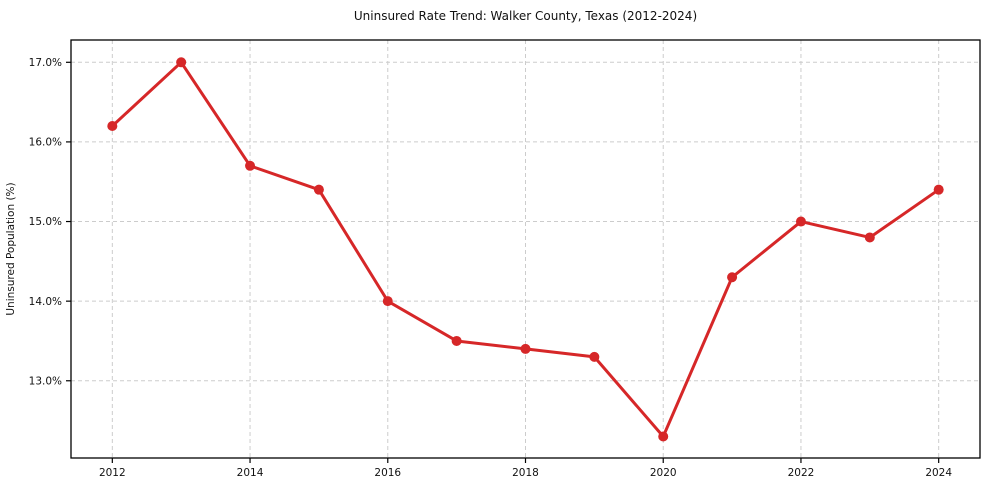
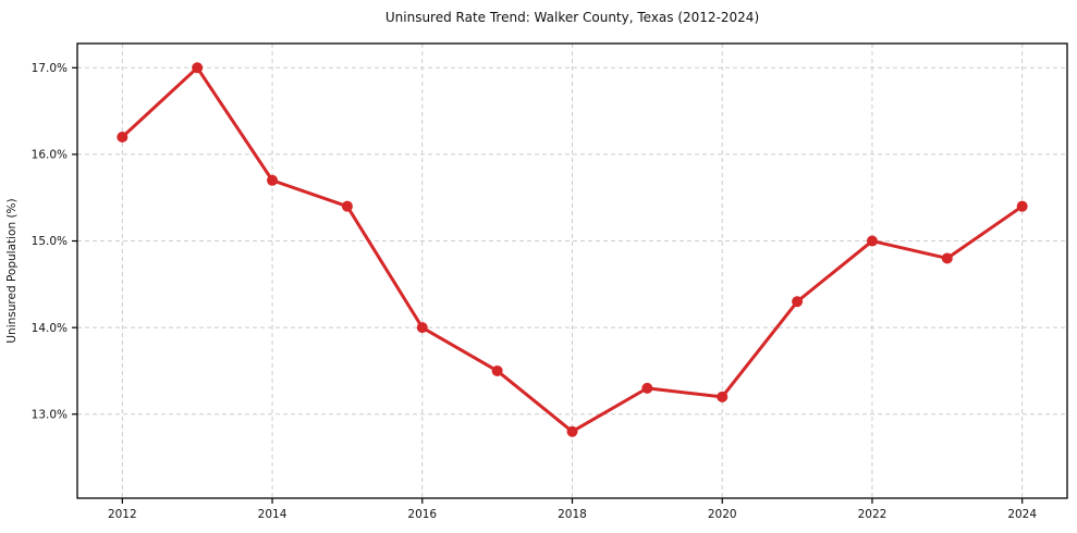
2018: 13.4% -> 12.8%
2020: 12.3% -> 13.2%
